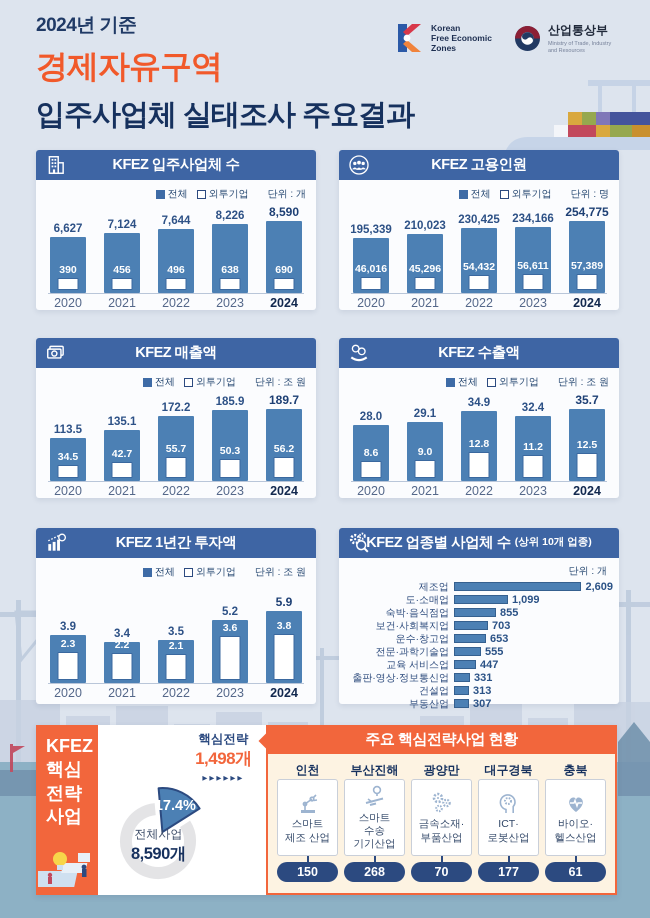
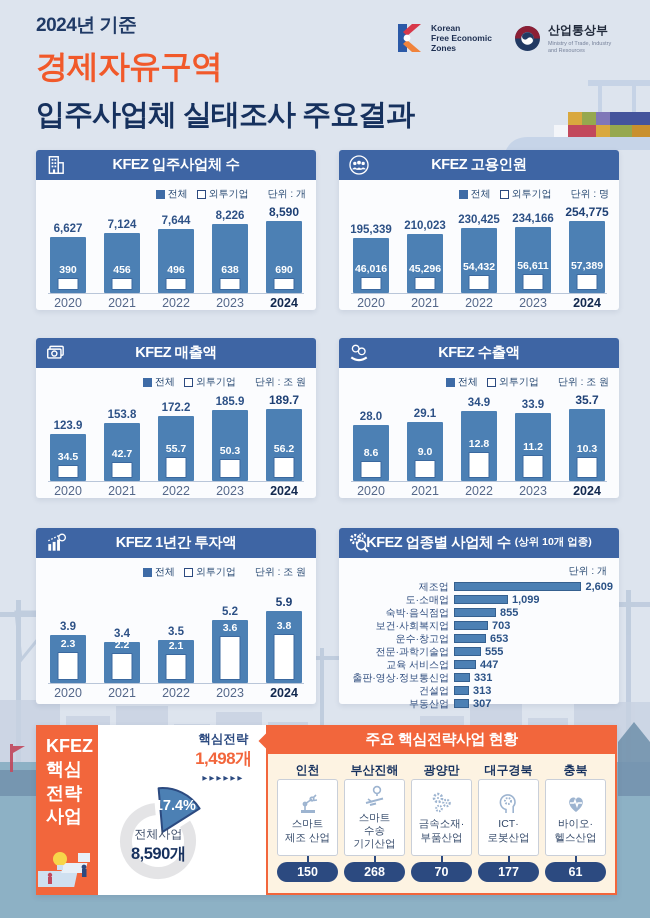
KFEZ 매출액/전체/2020: 113.5 -> 123.9
KFEZ 매출액/전체/2021: 135.1 -> 153.8
KFEZ 수출액/전체/2023: 32.4 -> 33.9
KFEZ 수출액/외투기업/2024: 12.5 -> 10.3
